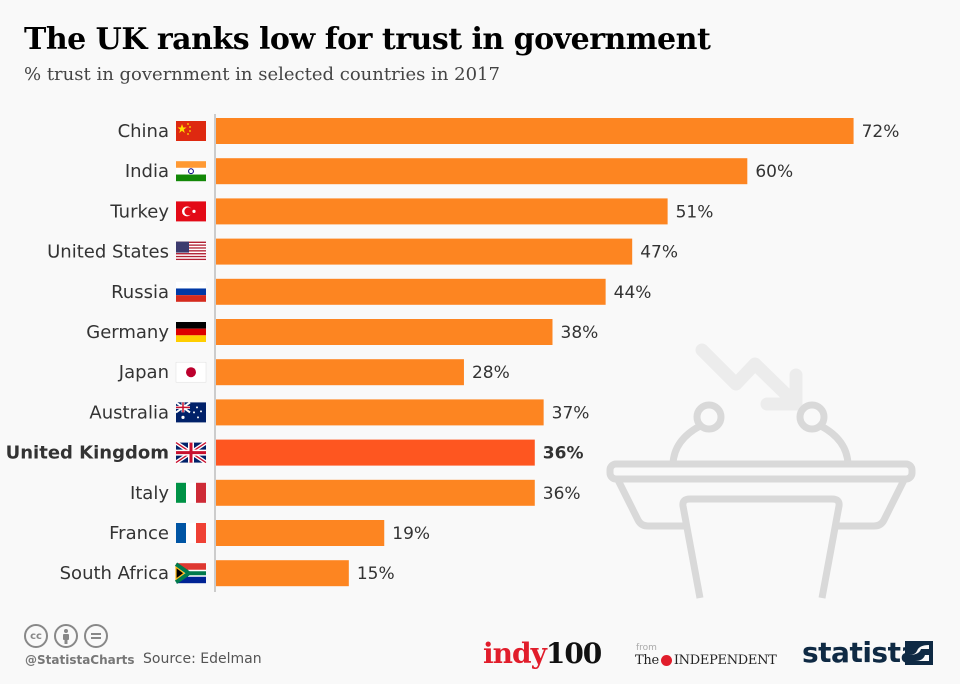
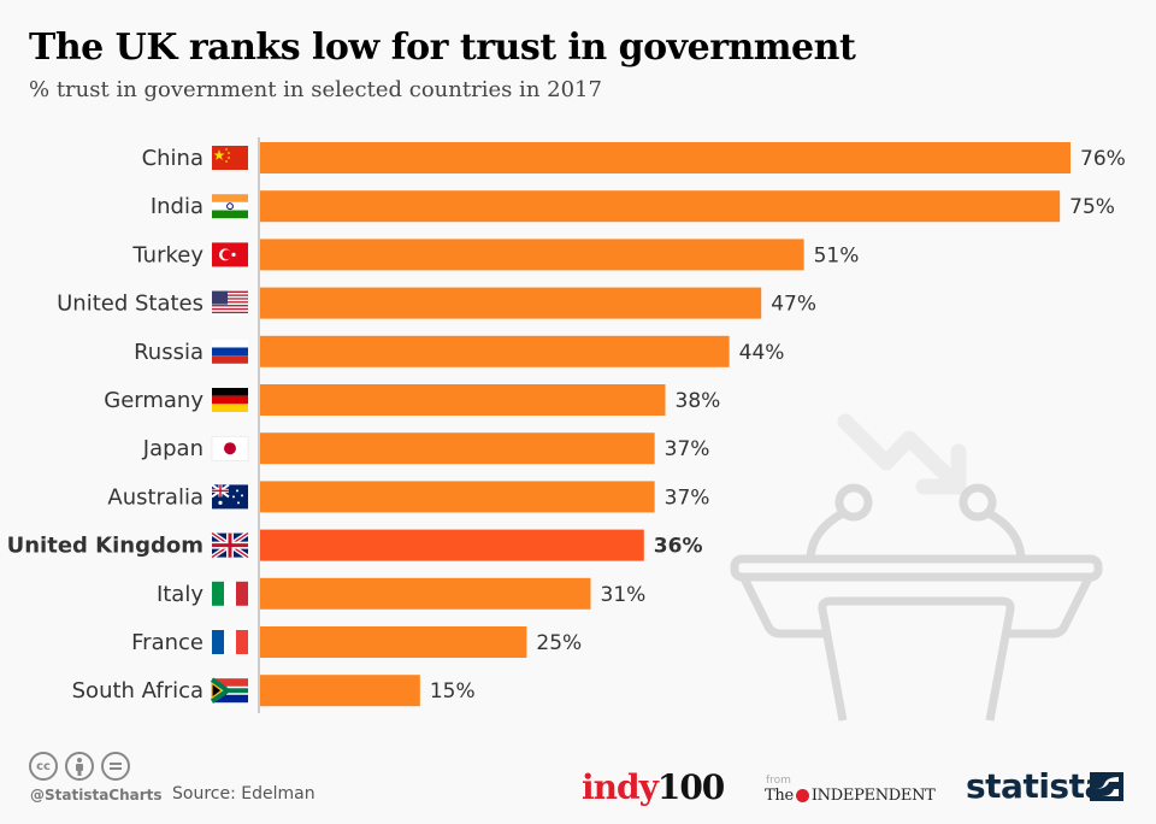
China: 72% -> 76%
India: 60% -> 75%
Japan: 28% -> 37%
Italy: 36% -> 31%
France: 19% -> 25%
